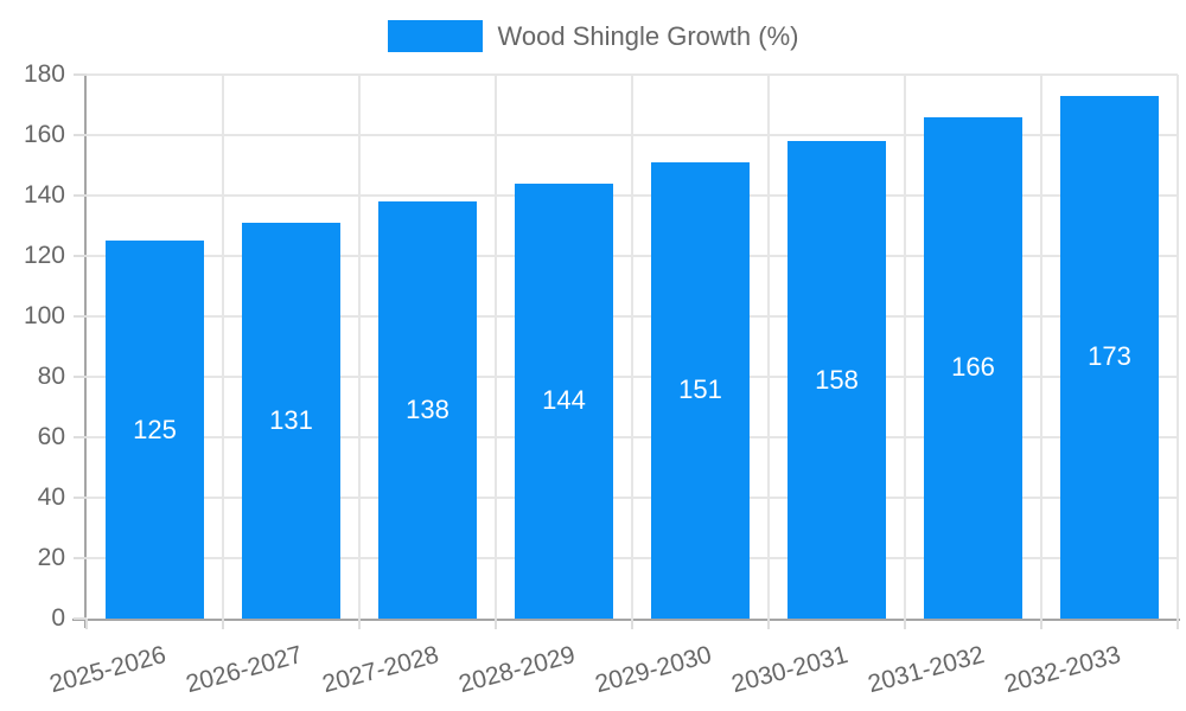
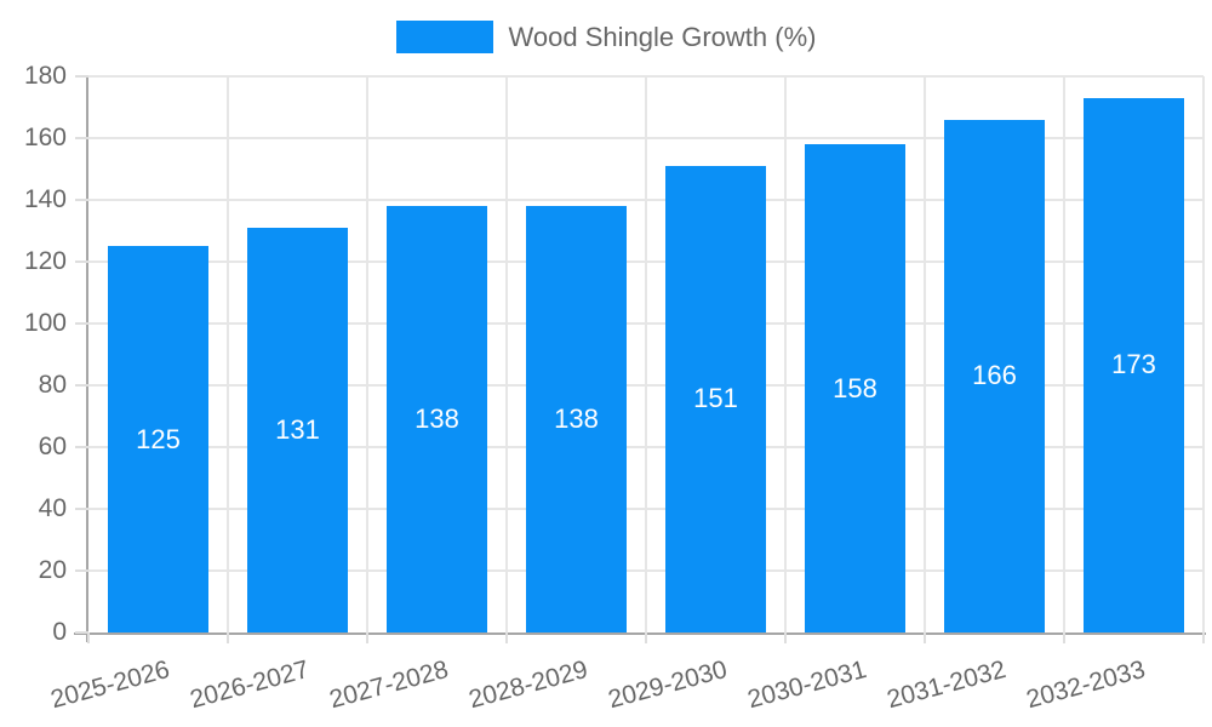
2028-2029: 144 -> 138
